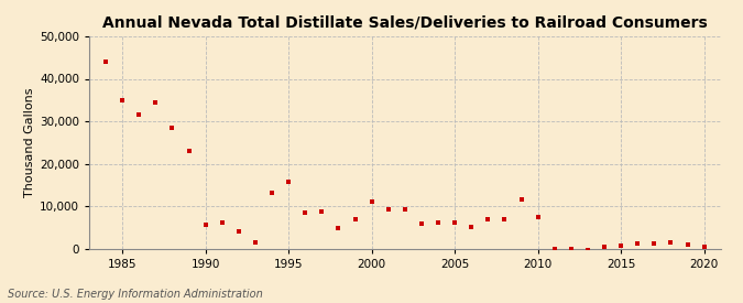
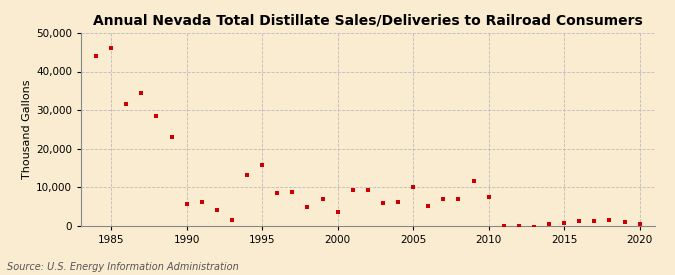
1985: 35,000 -> 46,000
2000: 11,000 -> 3,500
2005: 6,200 -> 10,000
